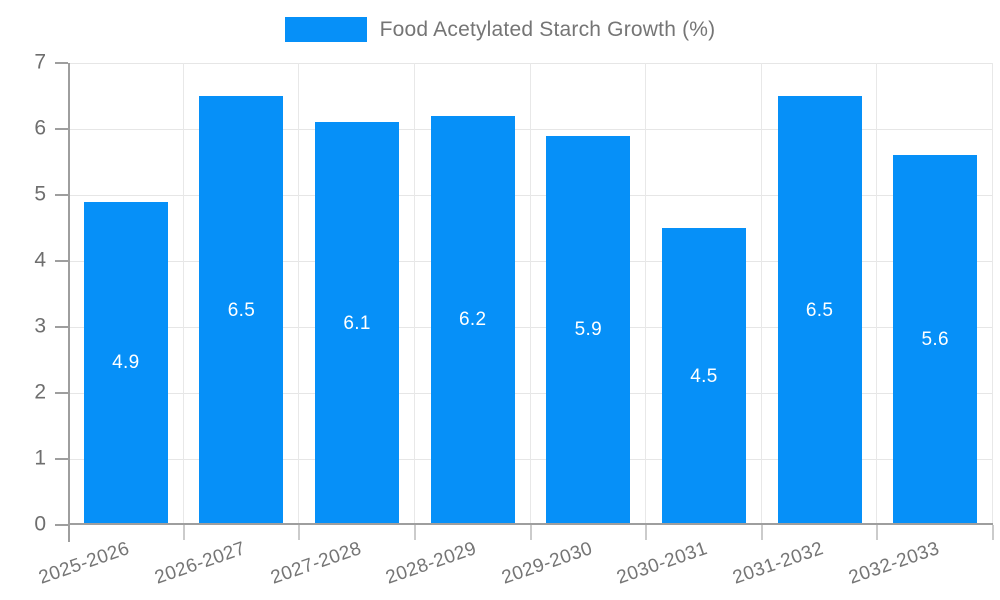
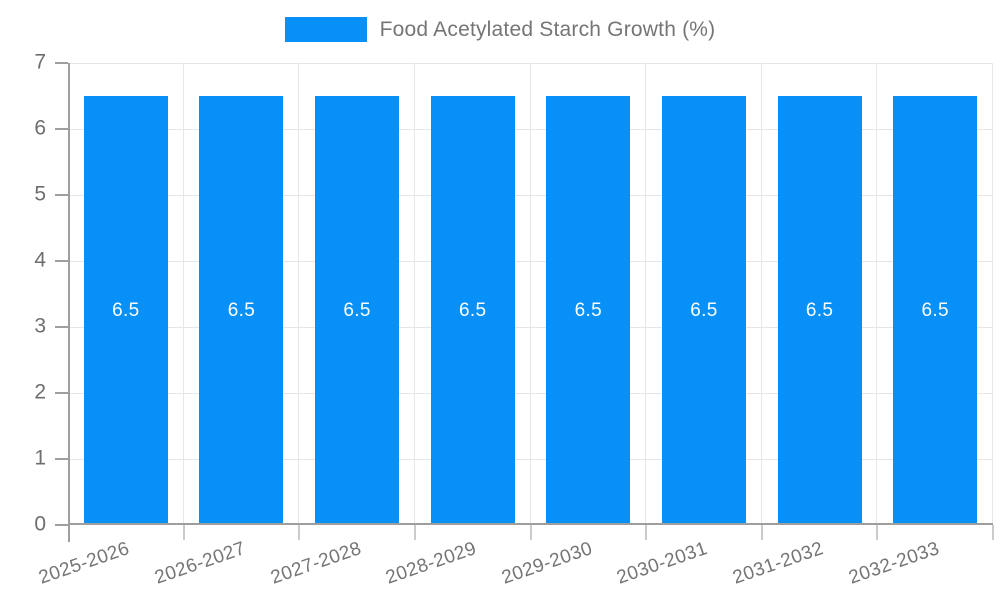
2025-2026: 4.9 -> 6.5
2027-2028: 6.1 -> 6.5
2028-2029: 6.2 -> 6.5
2029-2030: 5.9 -> 6.5
2030-2031: 4.5 -> 6.5
2032-2033: 5.6 -> 6.5
